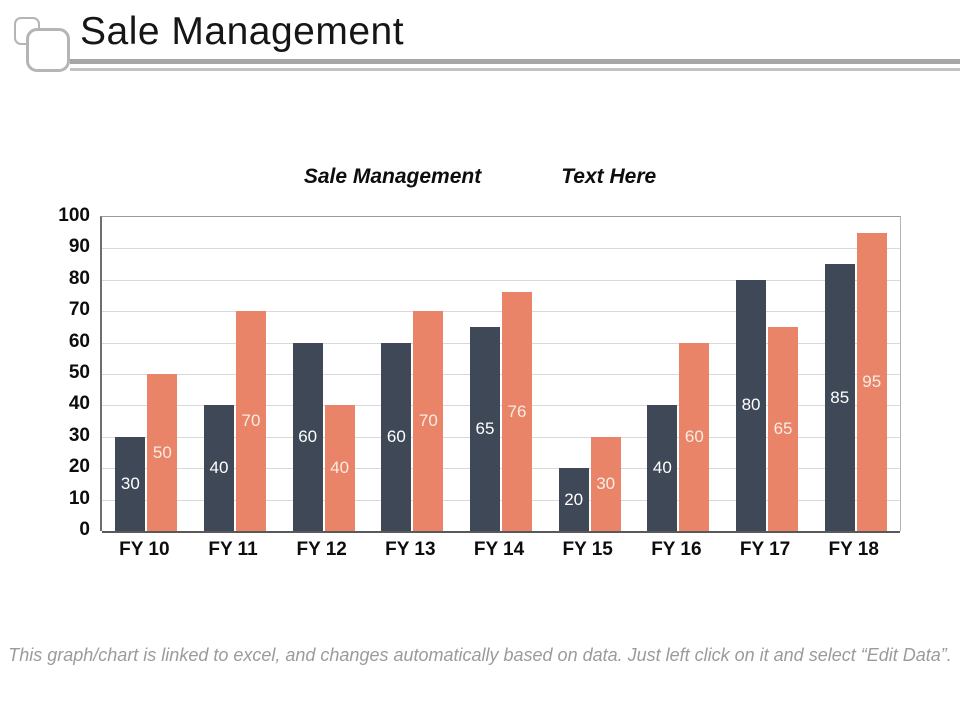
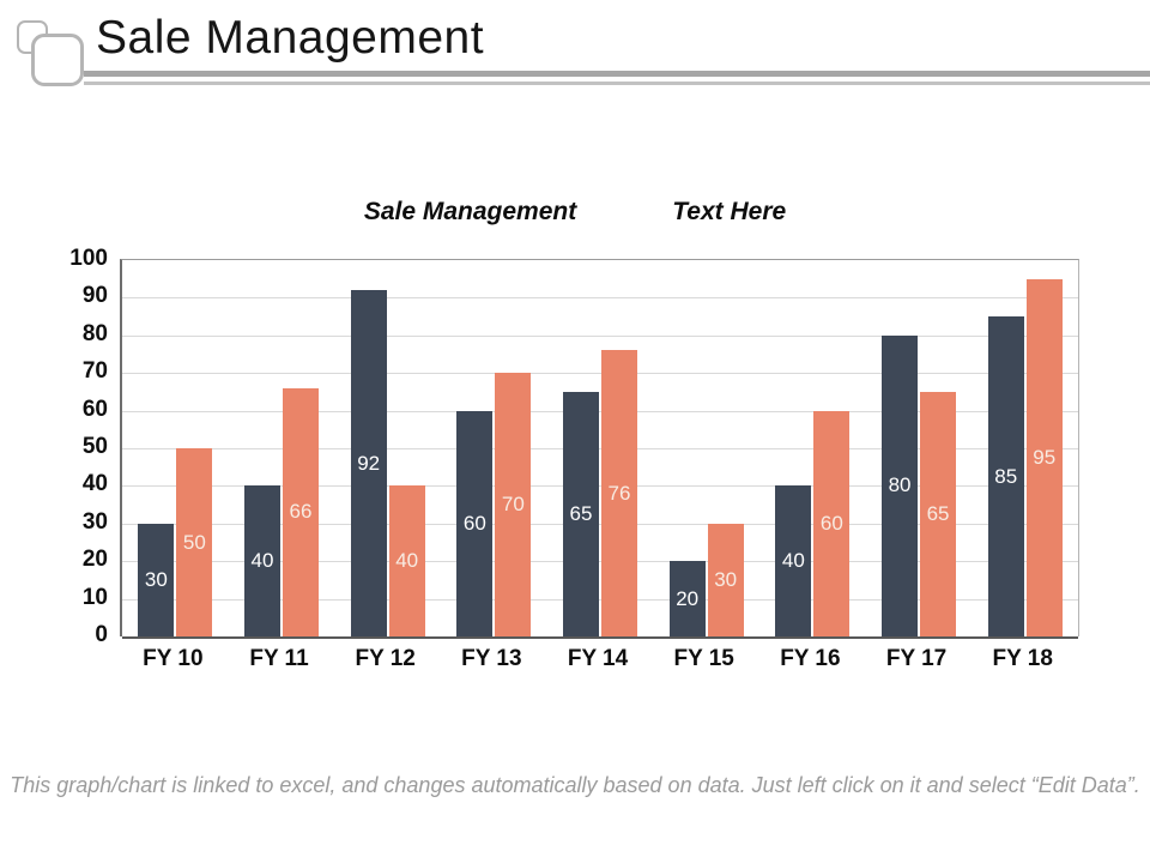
Text Here/FY 11: 70 -> 66
Sale Management/FY 12: 60 -> 92
